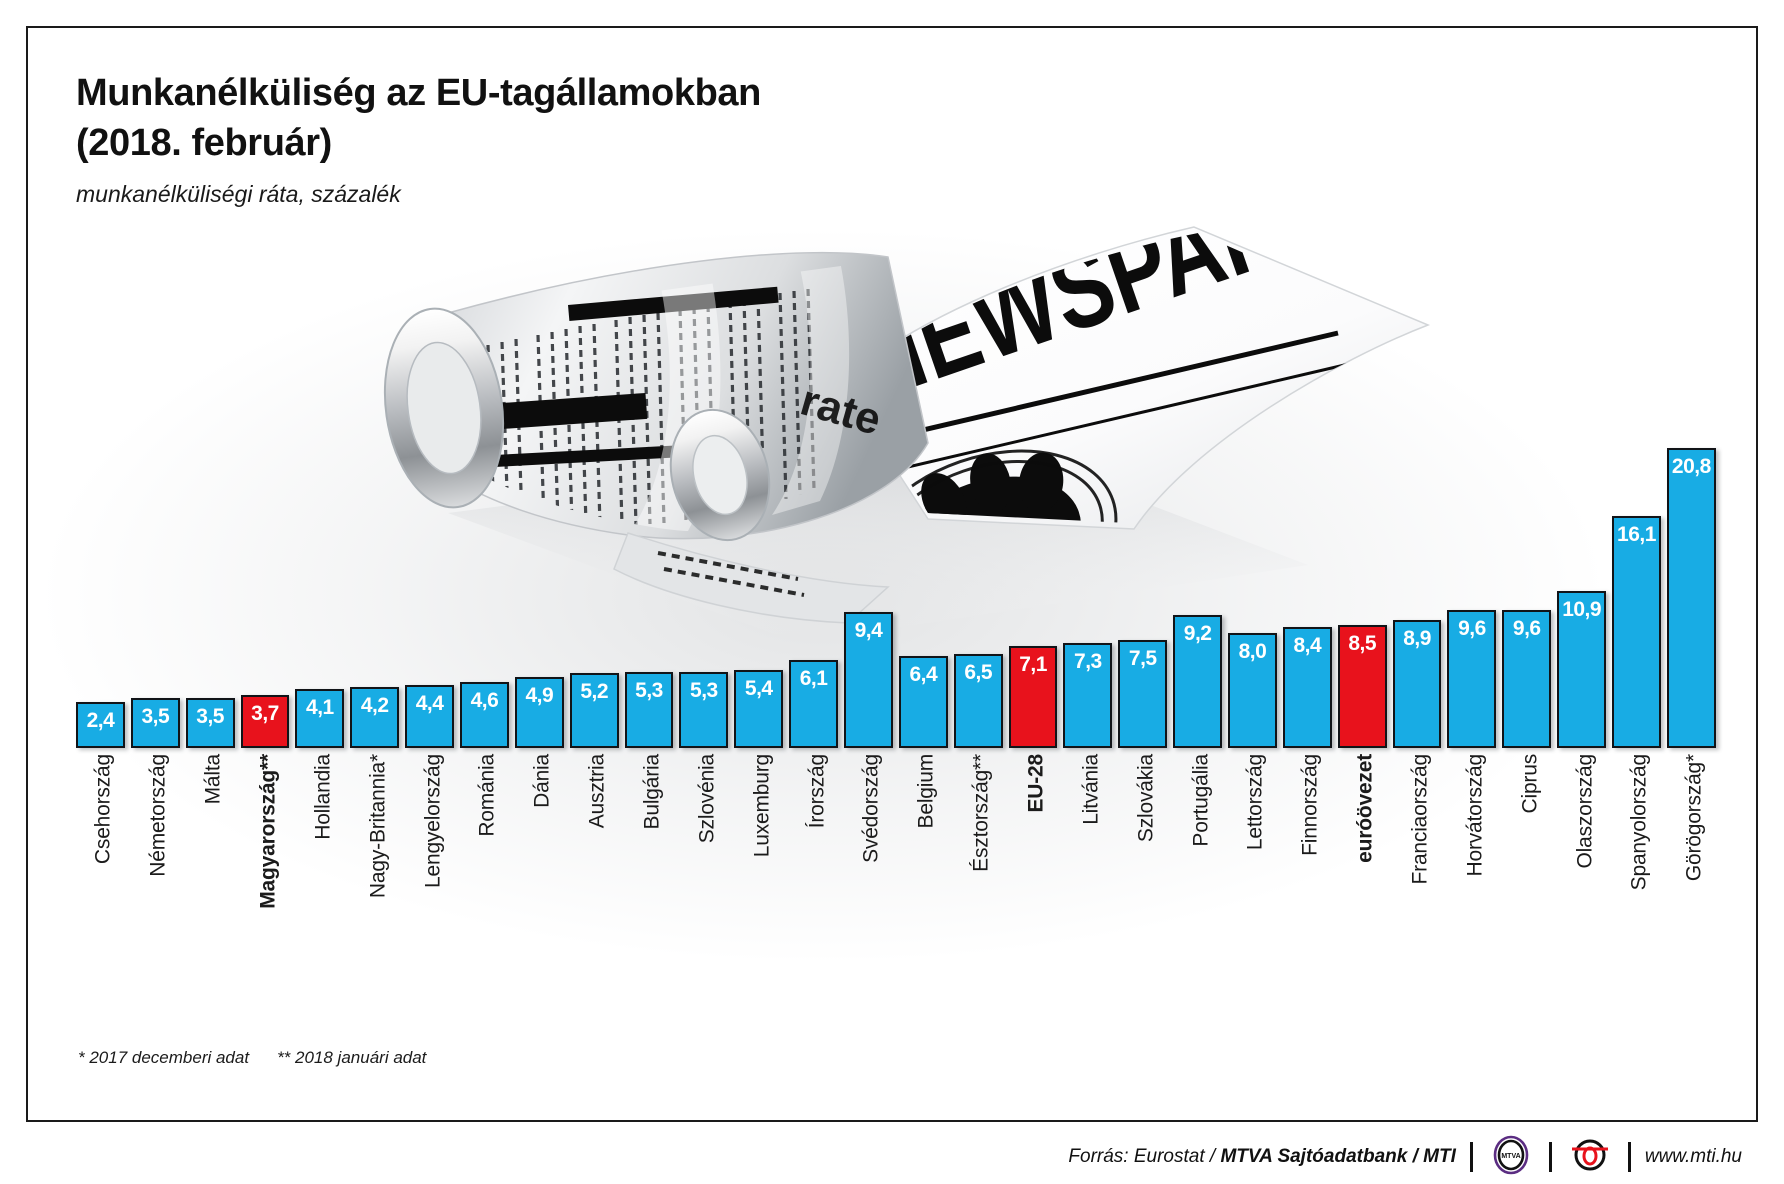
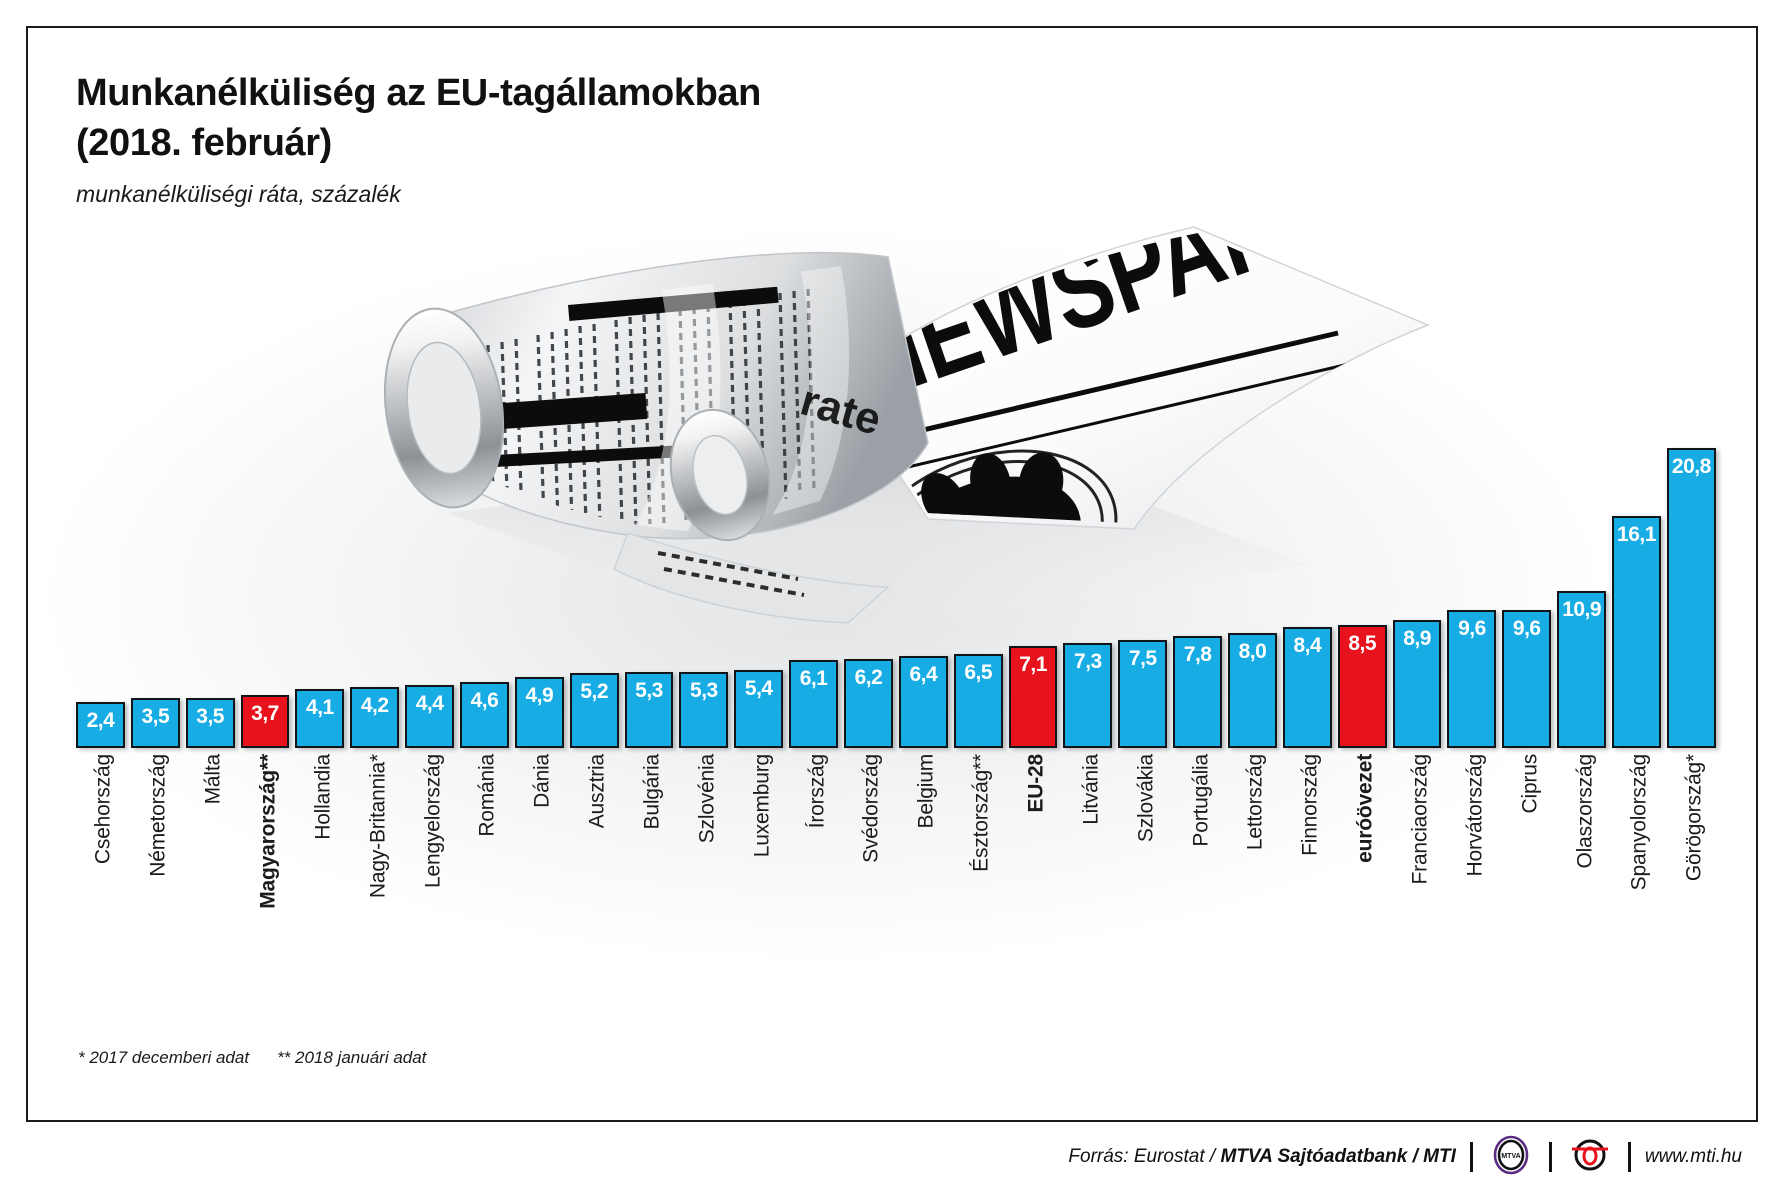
Svédország: 9,4 -> 6,2
Portugália: 9,2 -> 7,8
